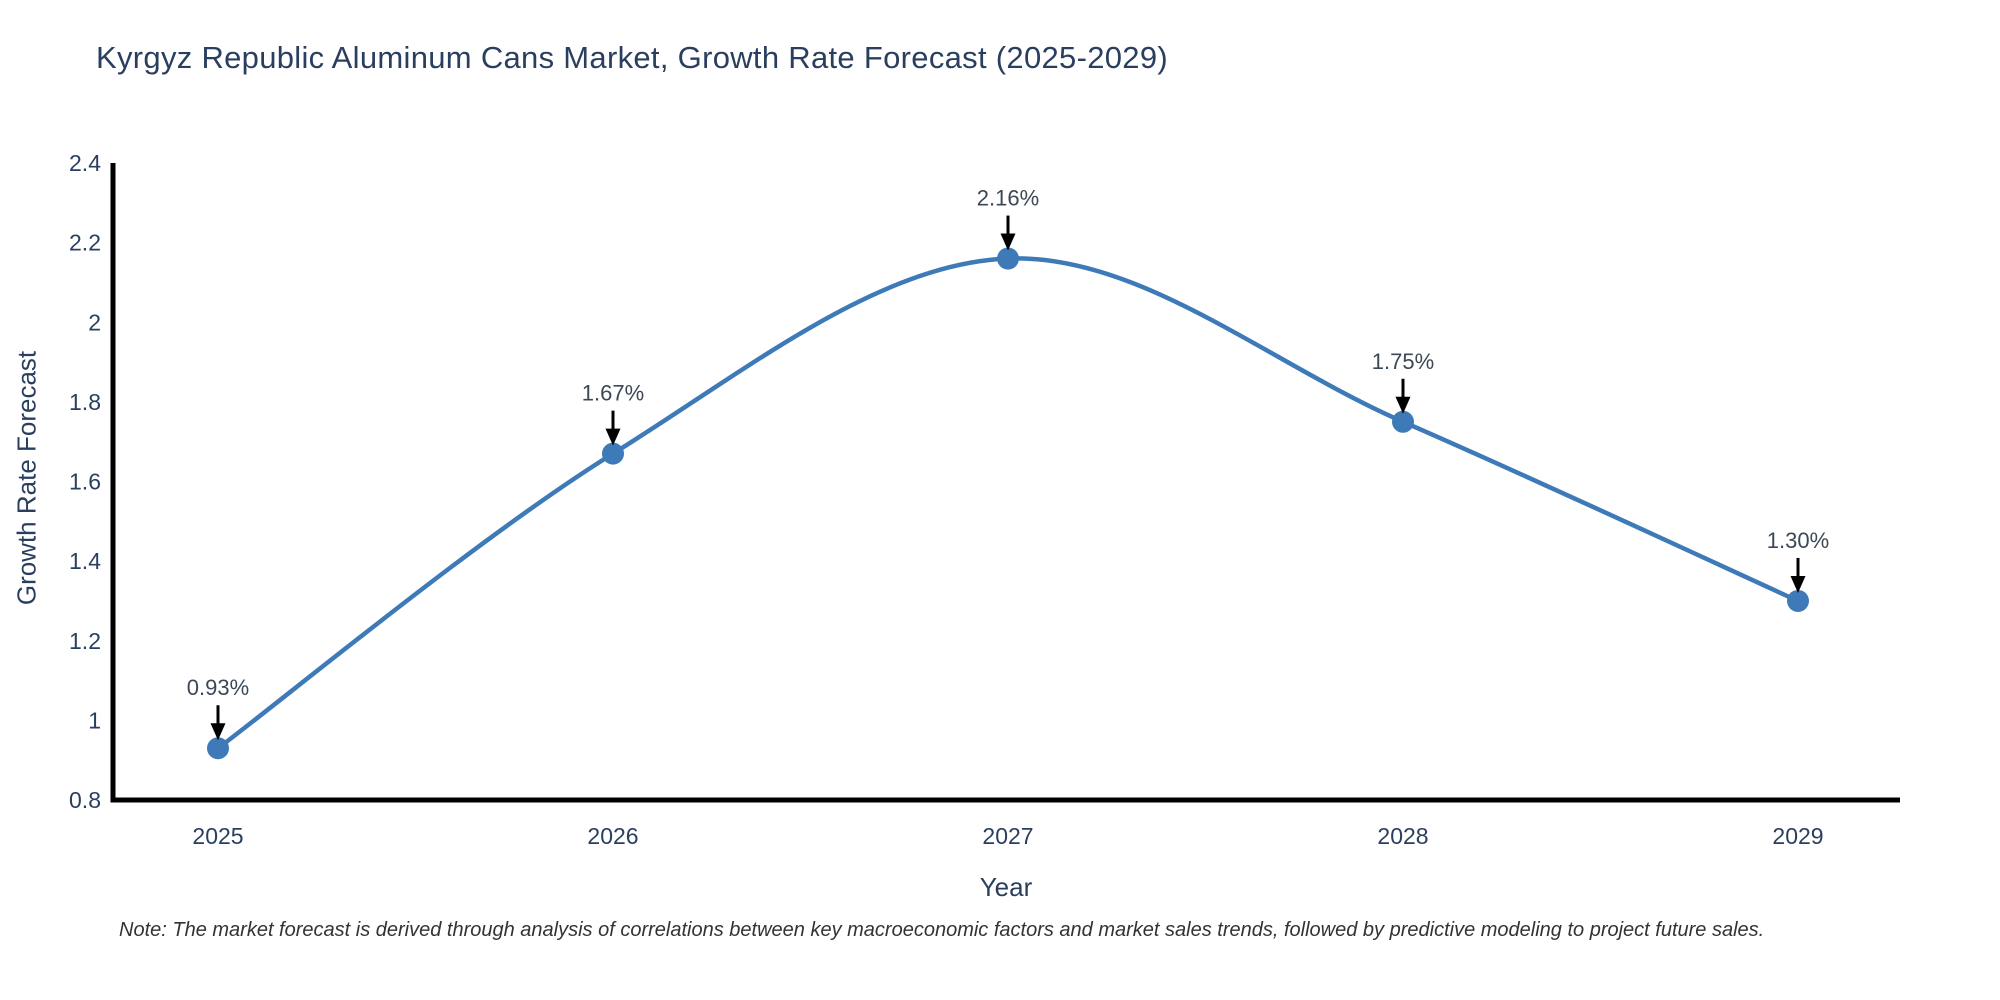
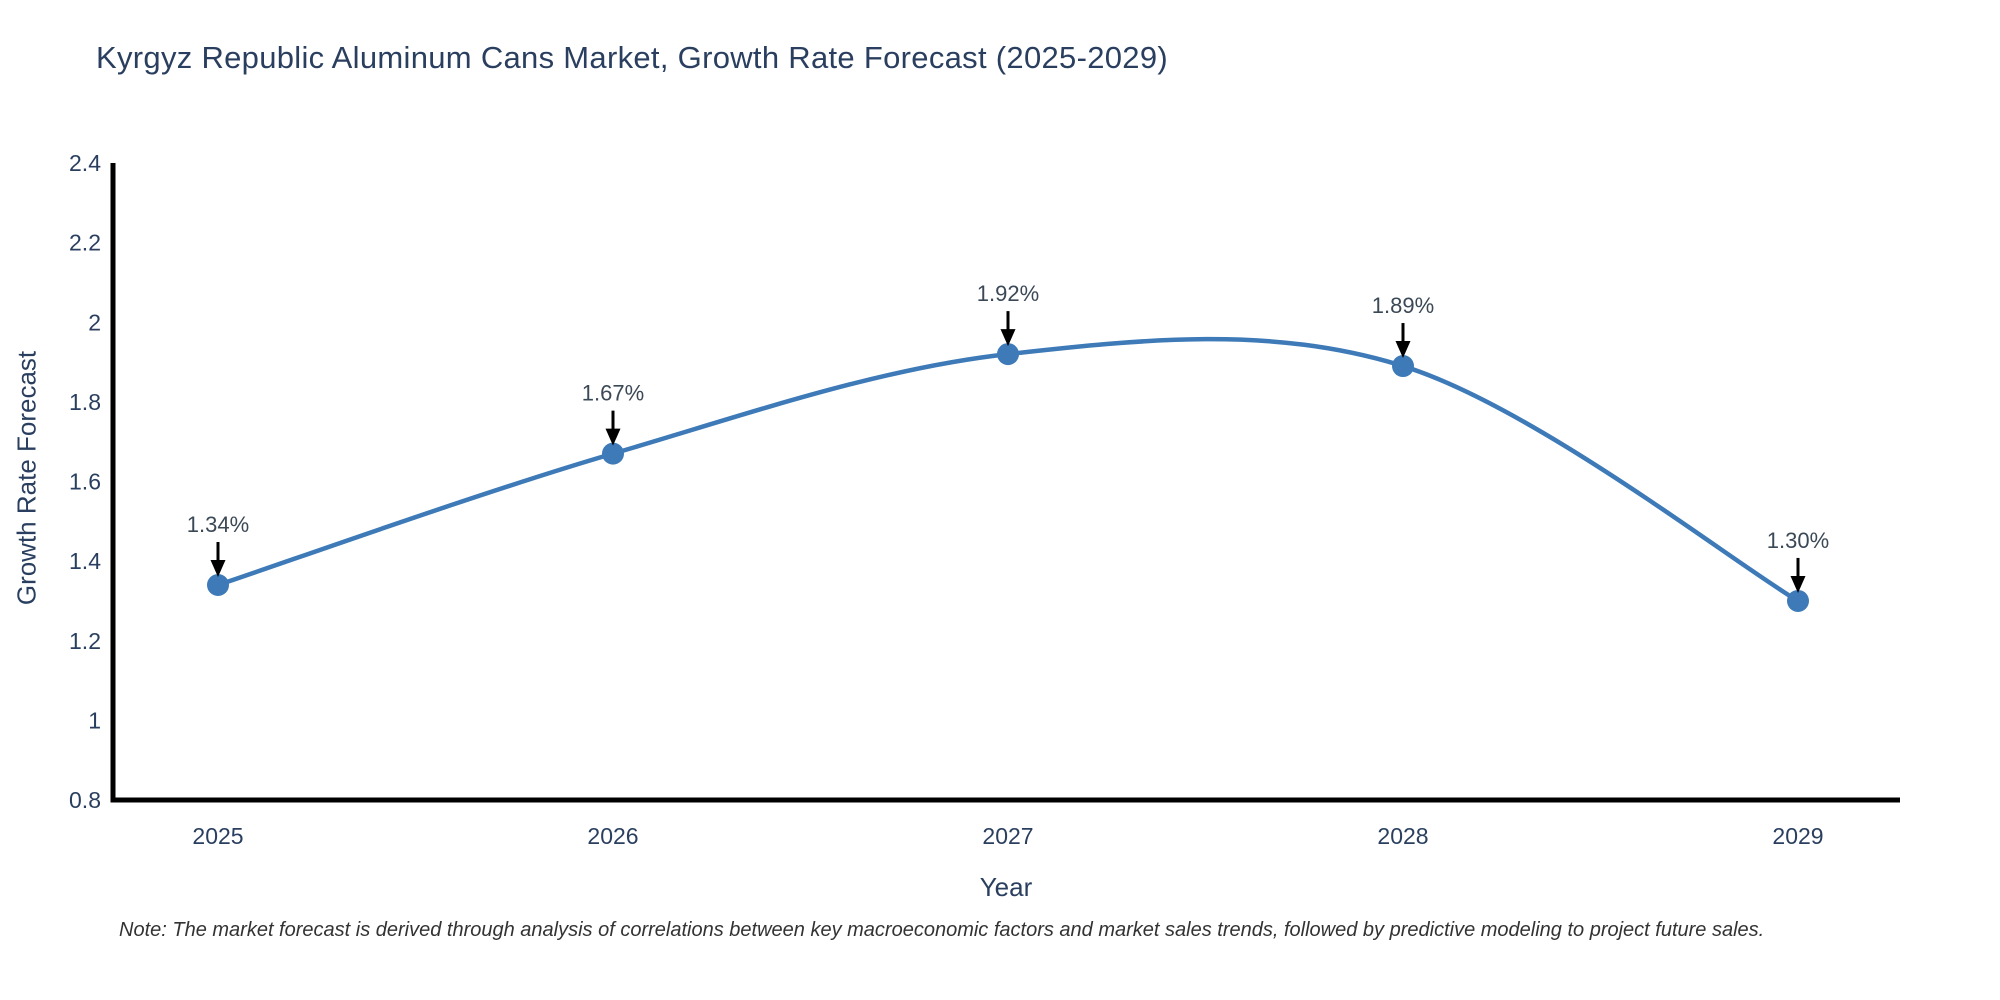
2025: 0.93% -> 1.34%
2027: 2.16% -> 1.92%
2028: 1.75% -> 1.89%
